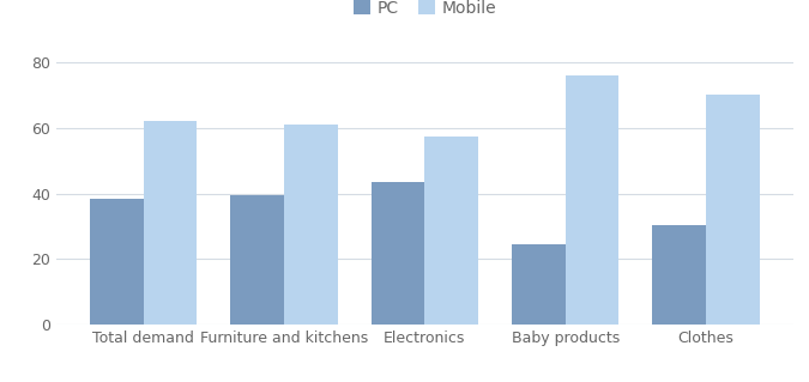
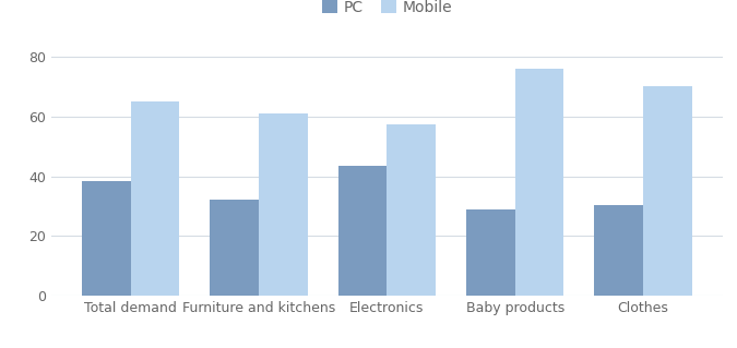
Mobile/Total demand: 62.0 -> 65.0
PC/Furniture and kitchens: 39.5 -> 32.0
PC/Baby products: 24.5 -> 29.0
